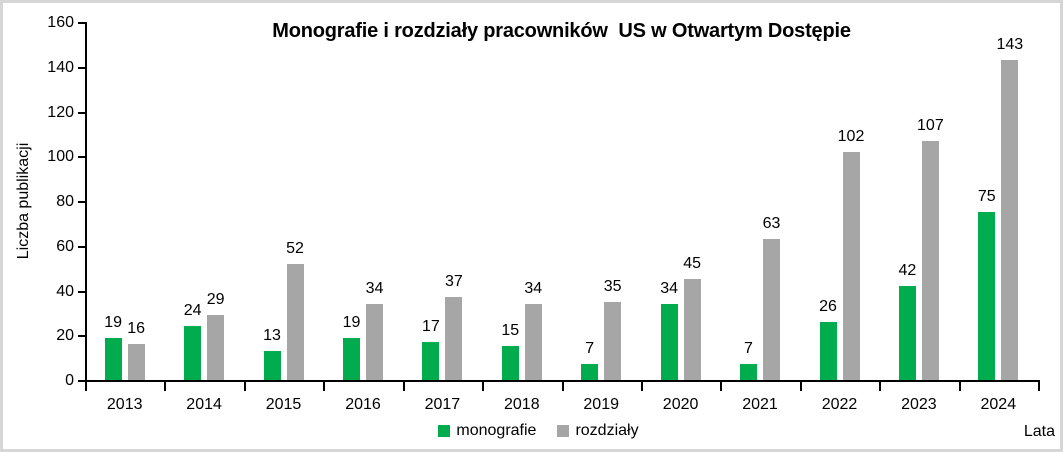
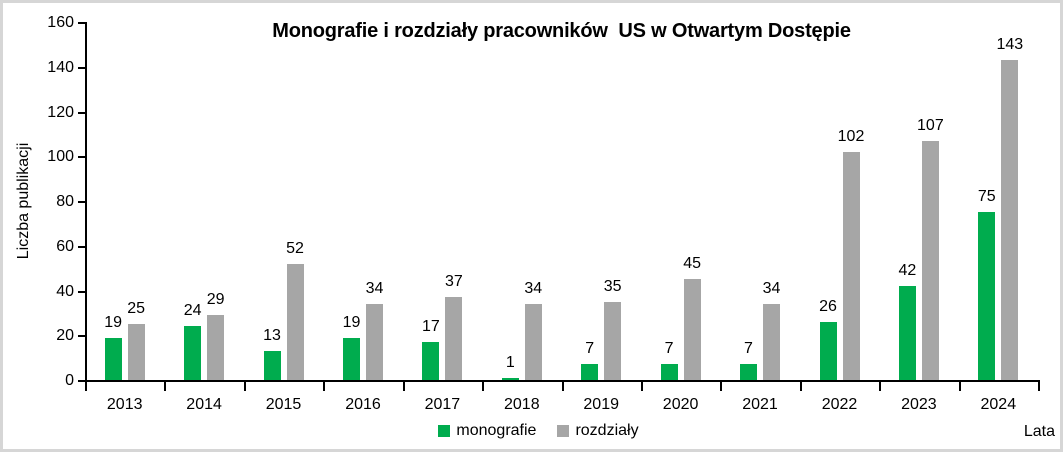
rozdziały/2013: 16 -> 25
monografie/2018: 15 -> 1
monografie/2020: 34 -> 7
rozdziały/2021: 63 -> 34
